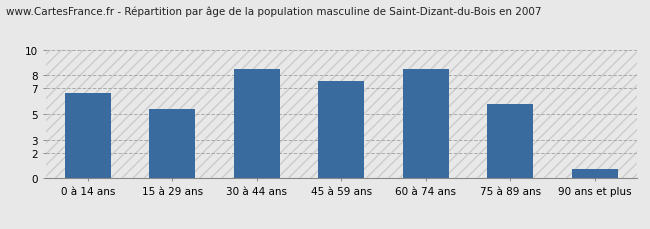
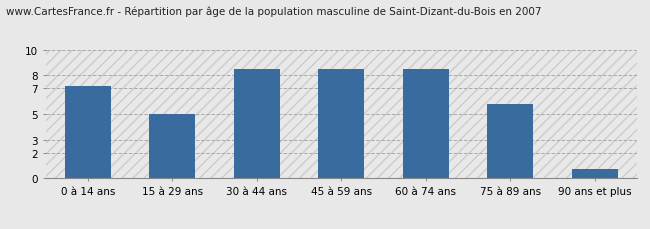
0 à 14 ans: 6.6 -> 7.2
15 à 29 ans: 5.4 -> 5.0
45 à 59 ans: 7.6 -> 8.5
